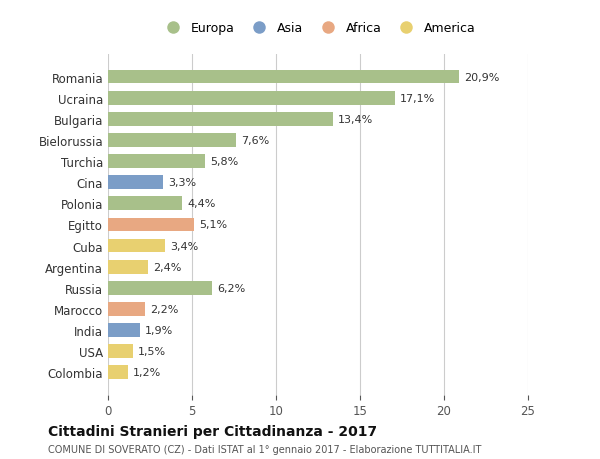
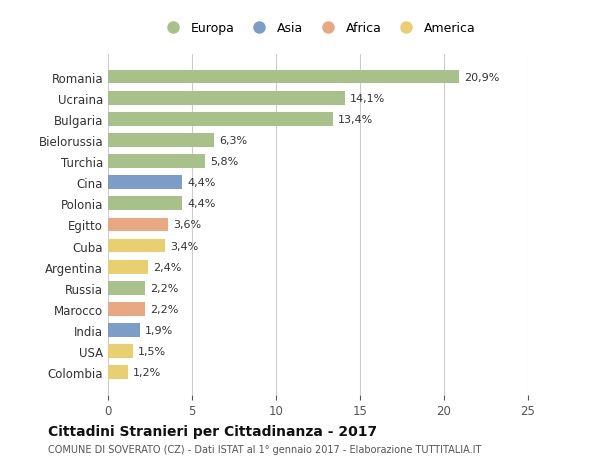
Ucraina: 17,1% -> 14,1%
Bielorussia: 7,6% -> 6,3%
Cina: 3,3% -> 4,4%
Egitto: 5,1% -> 3,6%
Russia: 6,2% -> 2,2%
